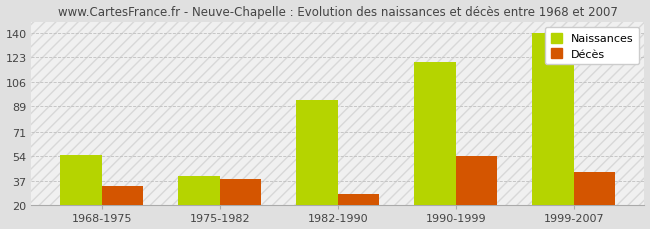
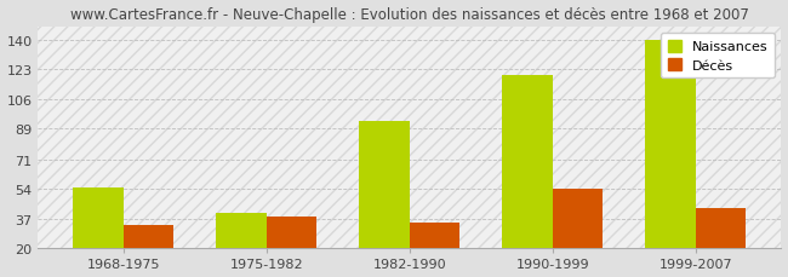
Décès/1982-1990: 28 -> 35
